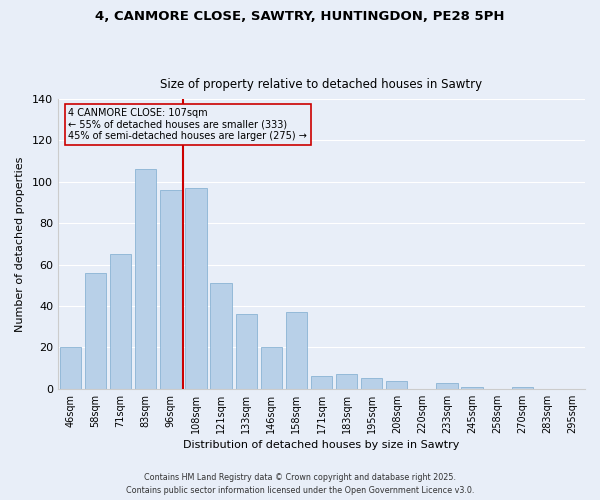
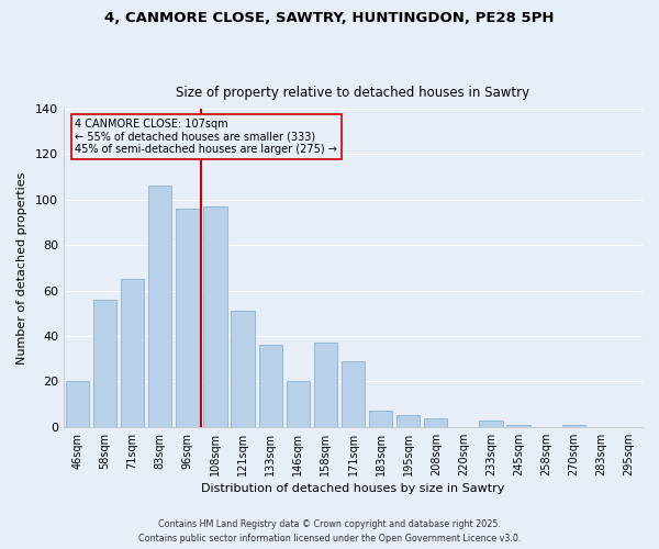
171sqm: 6 -> 29
